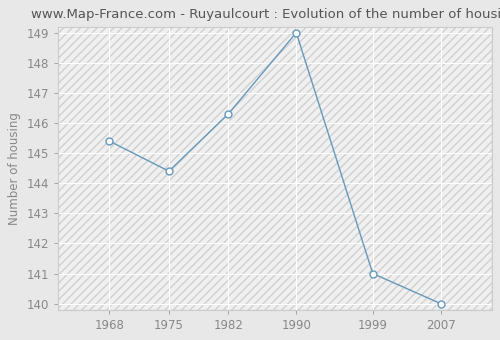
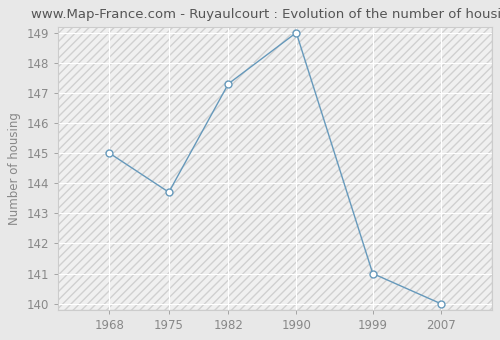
1968: 145.4 -> 145.0
1975: 144.4 -> 143.7
1982: 146.3 -> 147.3
